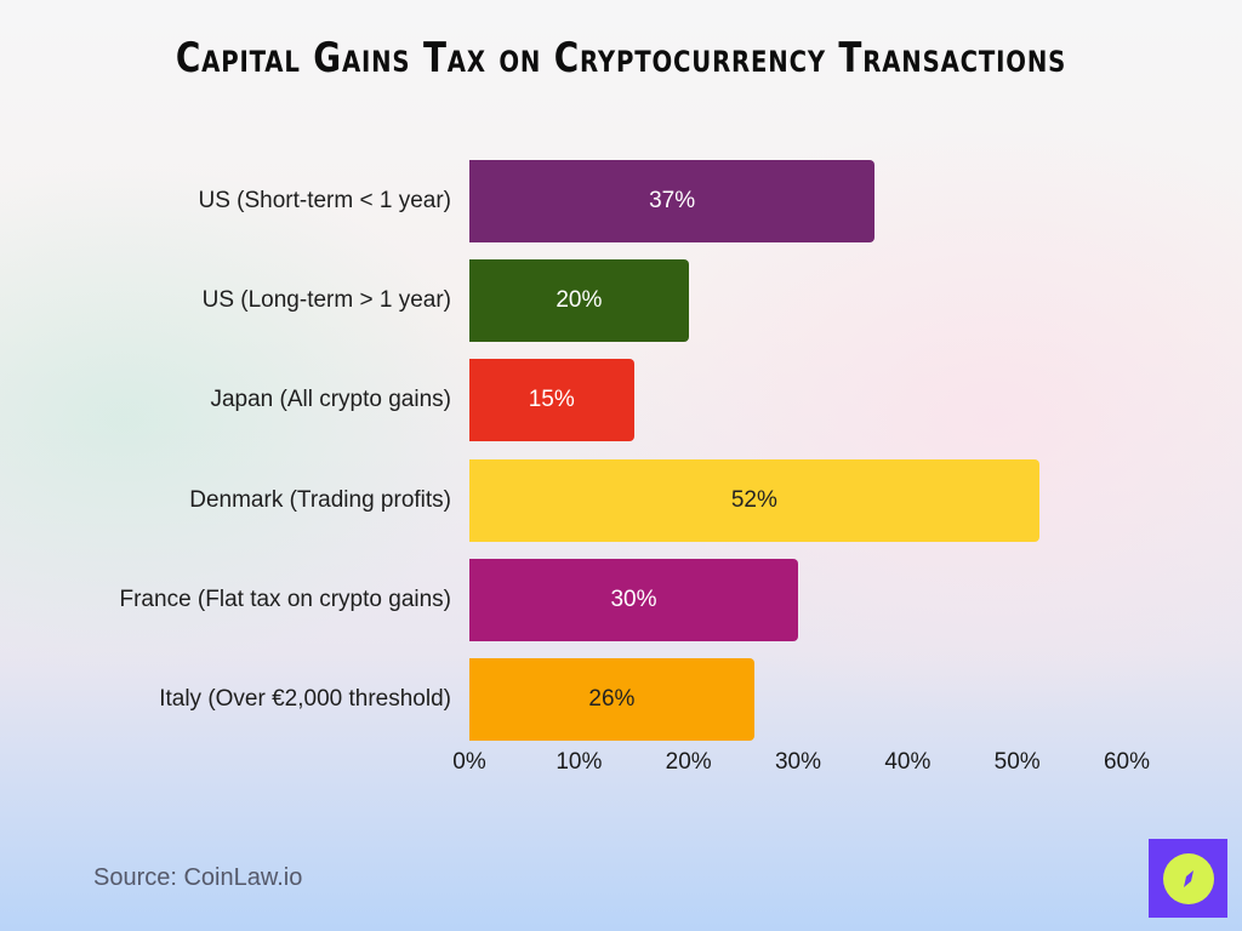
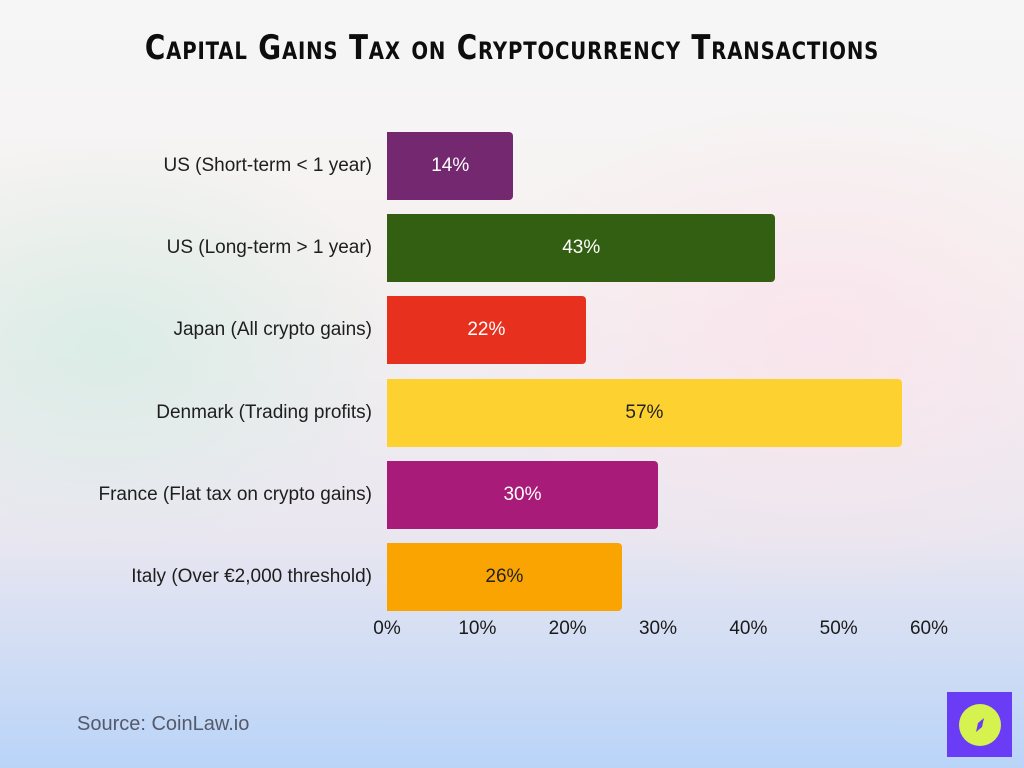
US (Short-term < 1 year): 37% -> 14%
US (Long-term > 1 year): 20% -> 43%
Japan (All crypto gains): 15% -> 22%
Denmark (Trading profits): 52% -> 57%
